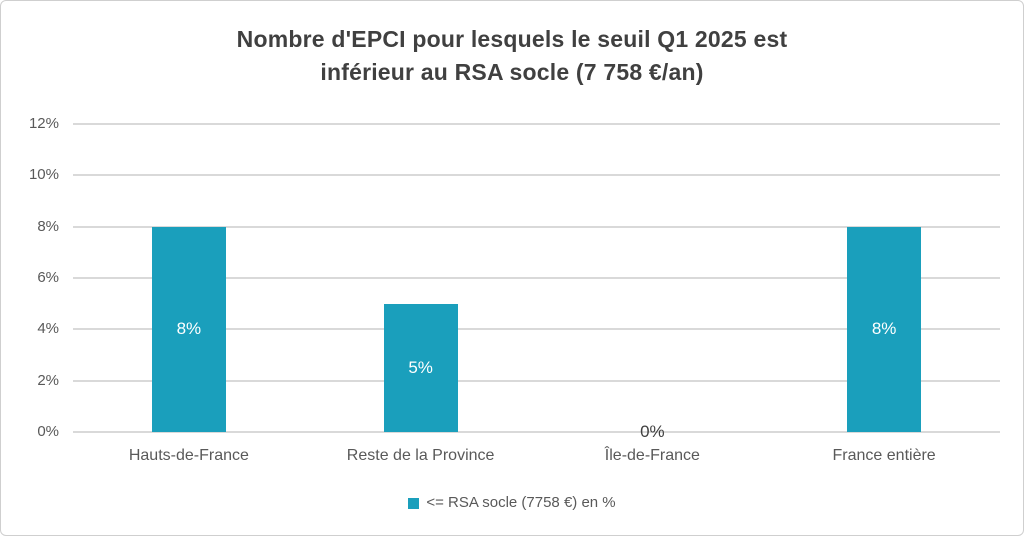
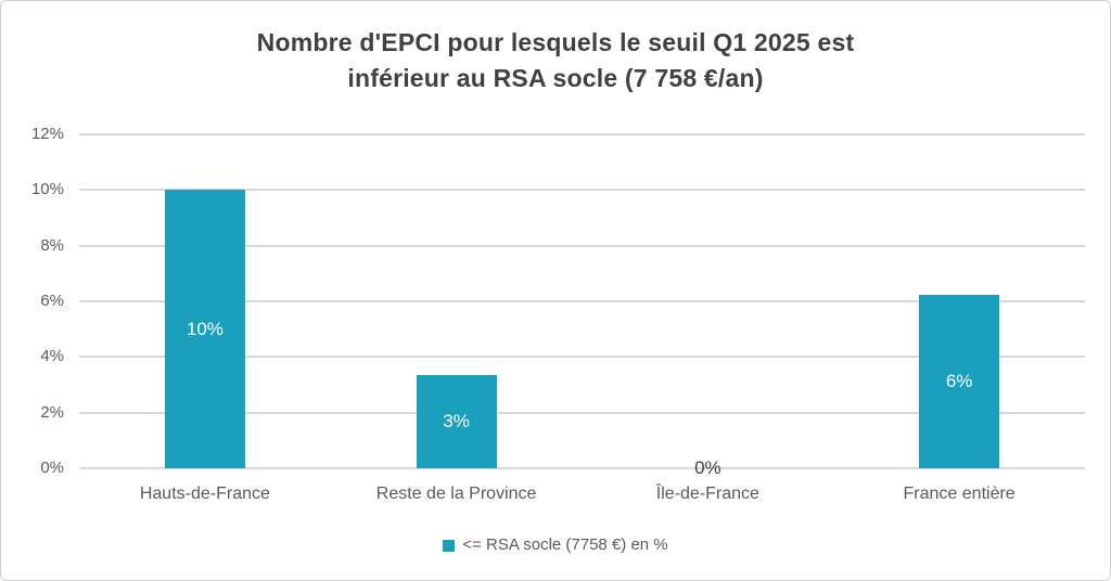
Hauts-de-France: 8% -> 10%
Reste de la Province: 5% -> 3%
France entière: 8% -> 6%
